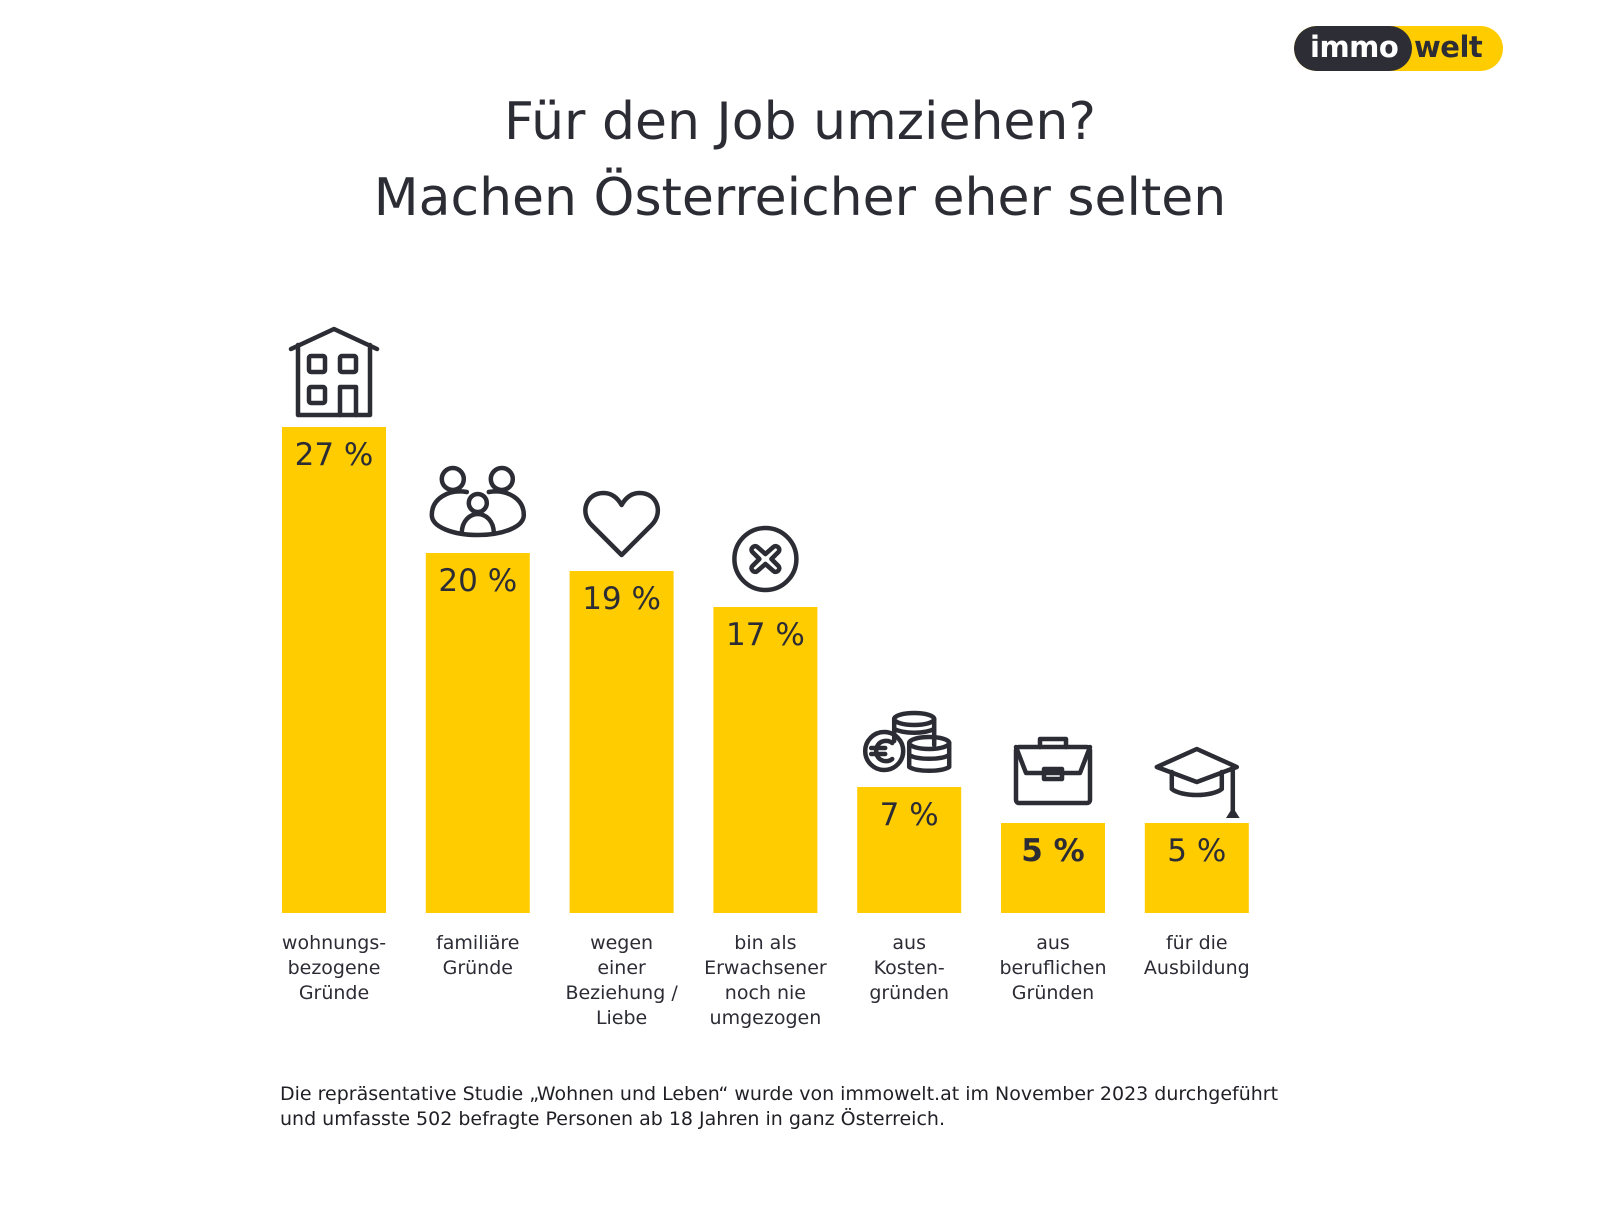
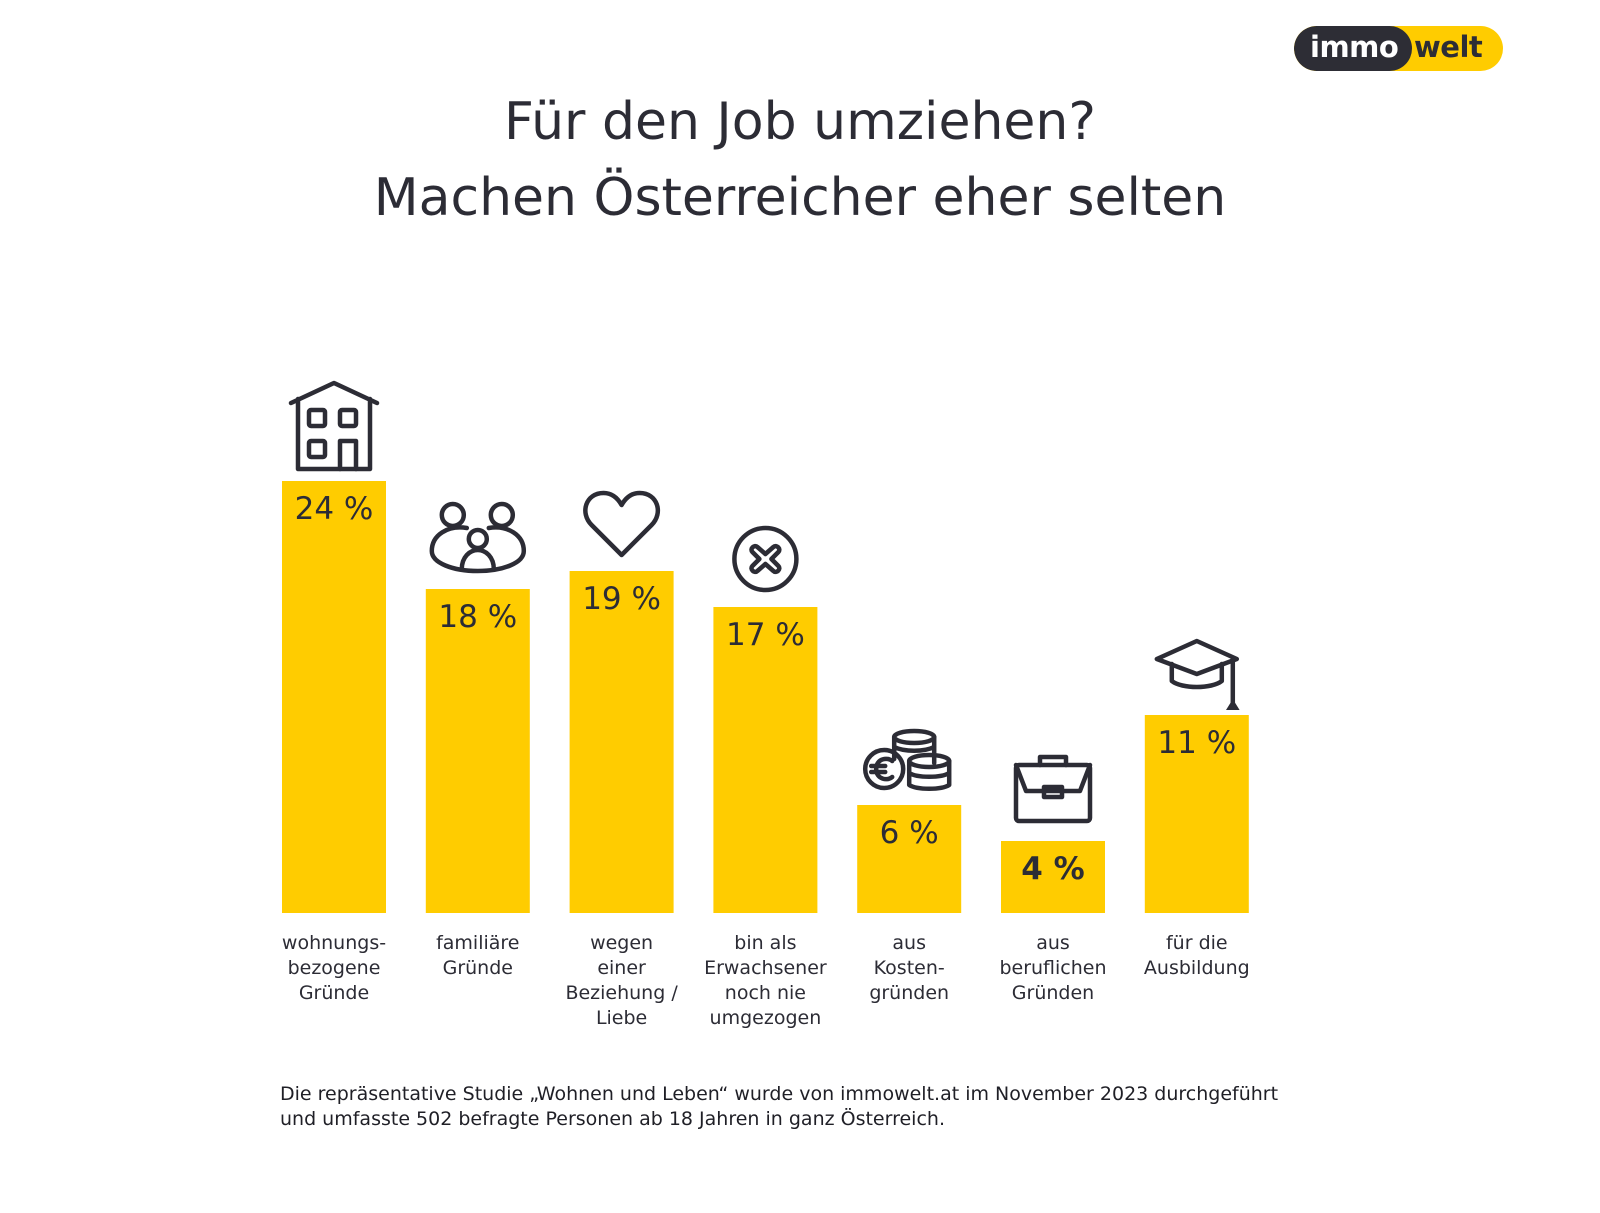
wohnungs-bezogene Gründe: 27 -> 24
familiäre Gründe: 20 -> 18
aus Kosten-gründen: 7 -> 6
aus beruflichen Gründen: 5 -> 4
für die Ausbildung: 5 -> 11
